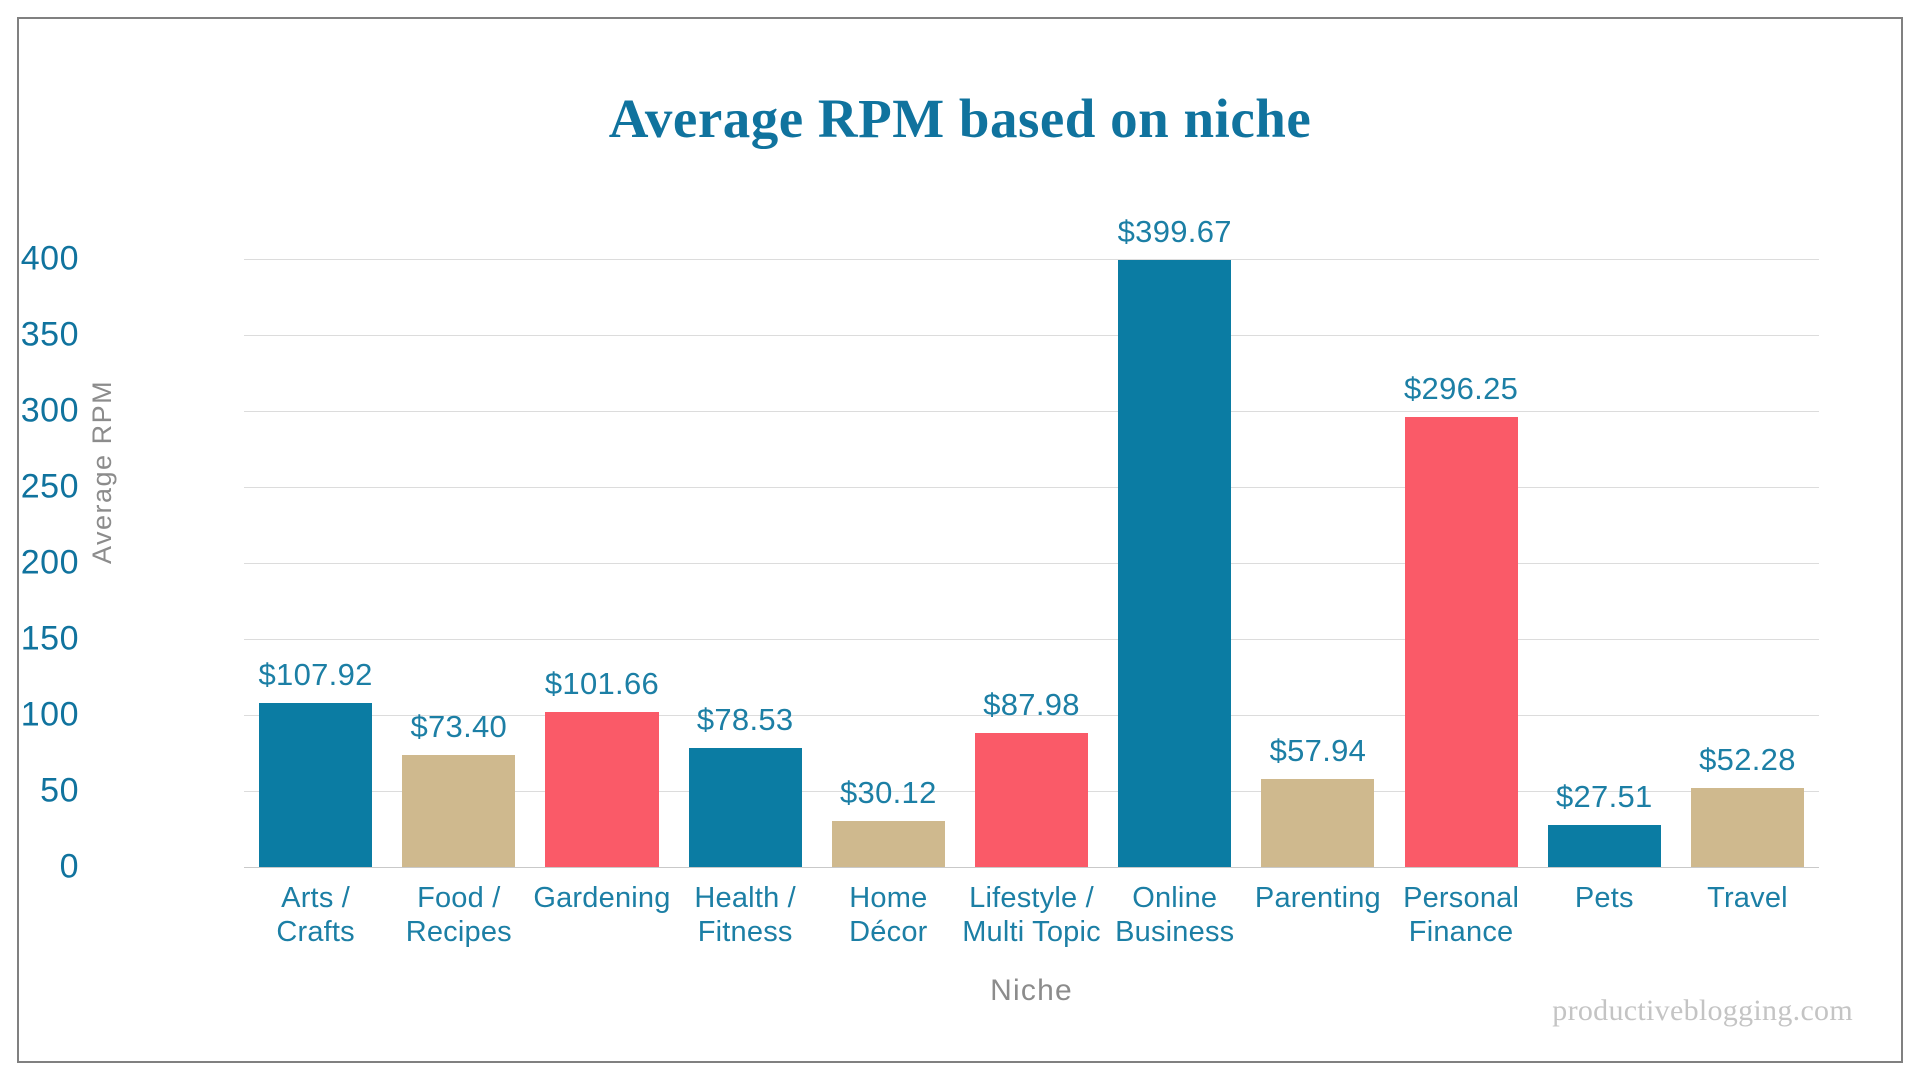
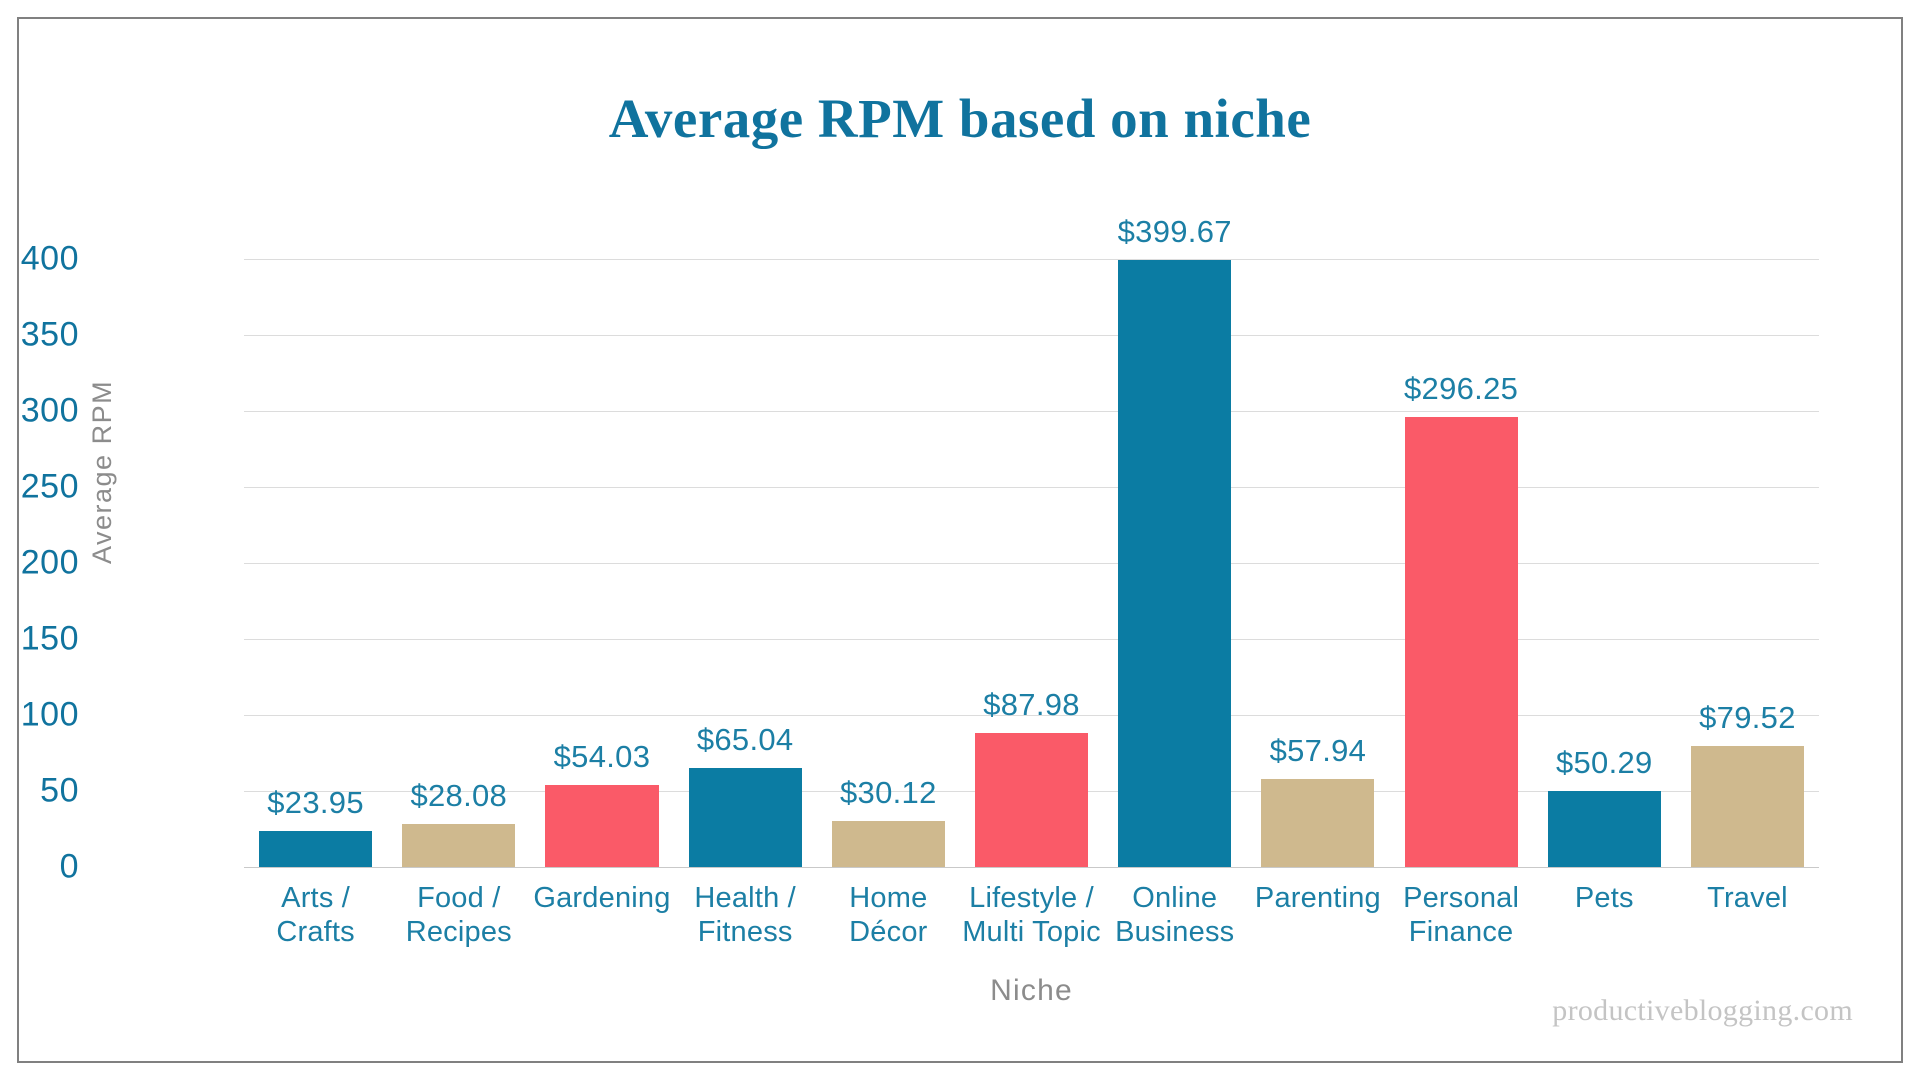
Arts / Crafts: $107.92 -> $23.95
Food / Recipes: $73.40 -> $28.08
Gardening: $101.66 -> $54.03
Health / Fitness: $78.53 -> $65.04
Pets: $27.51 -> $50.29
Travel: $52.28 -> $79.52
